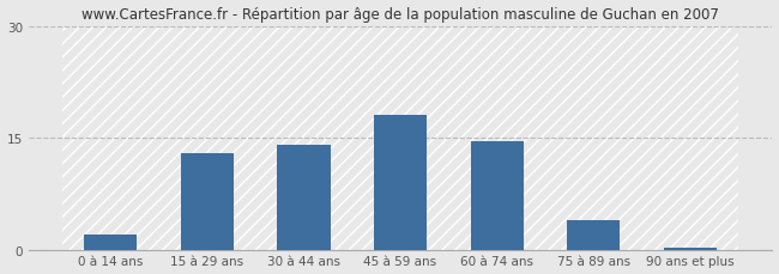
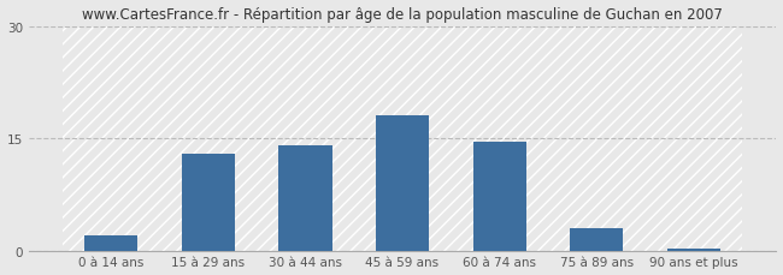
75 à 89 ans: 4.0 -> 3.0
